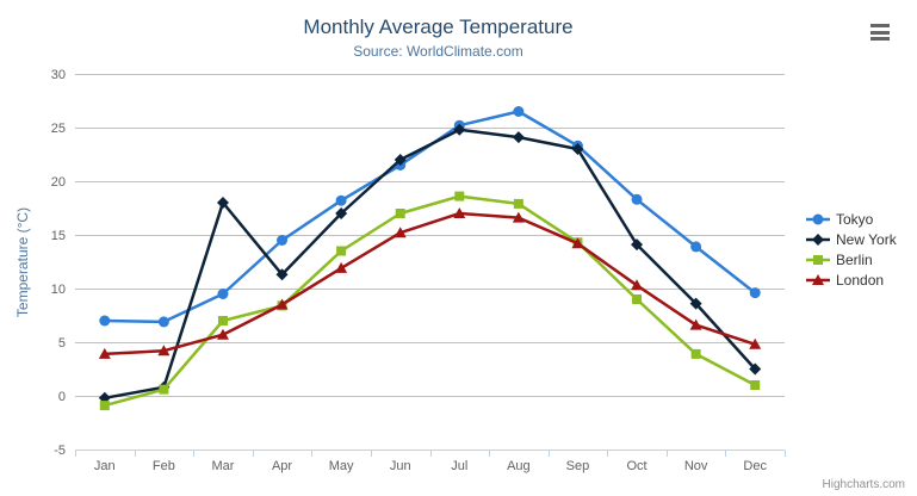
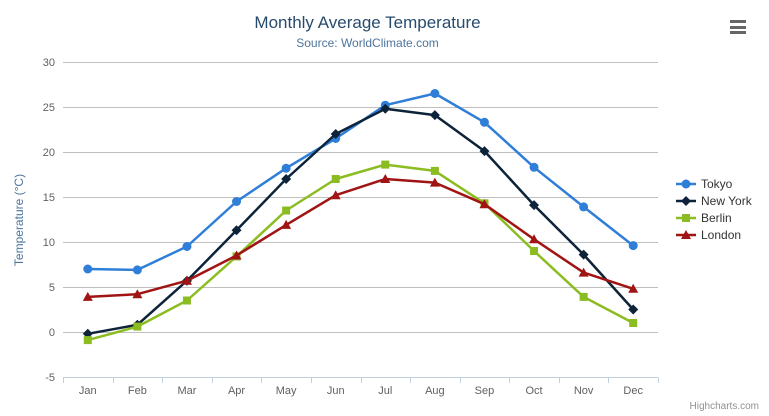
New York/Mar: 18 -> 6
Berlin/Mar: 7 -> 4
New York/Sep: 23 -> 20
